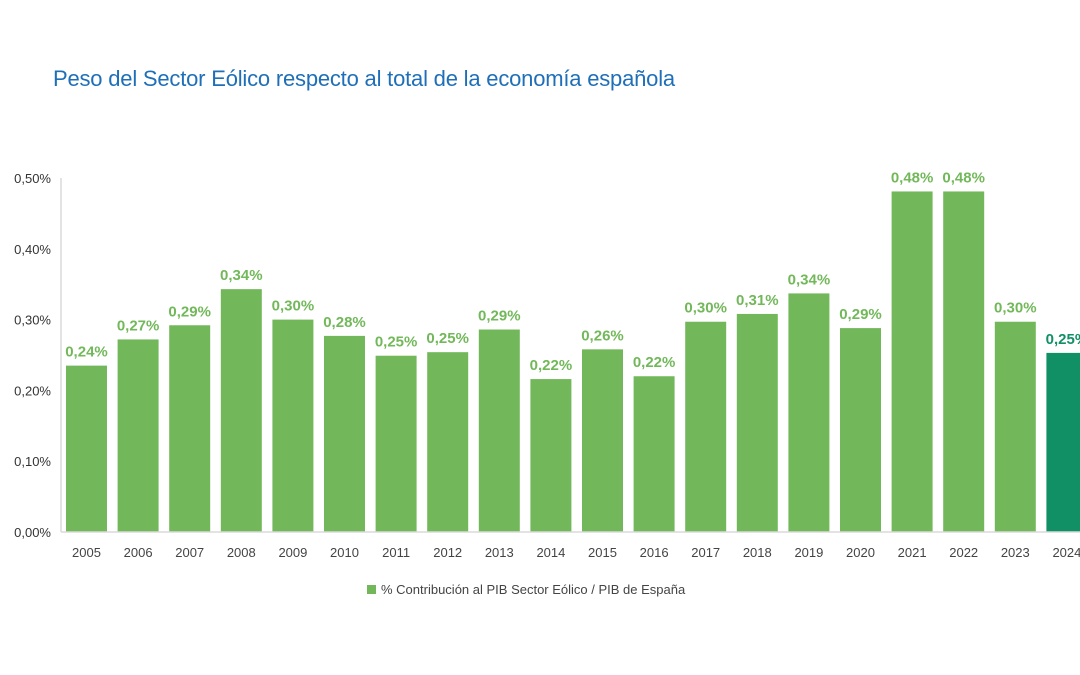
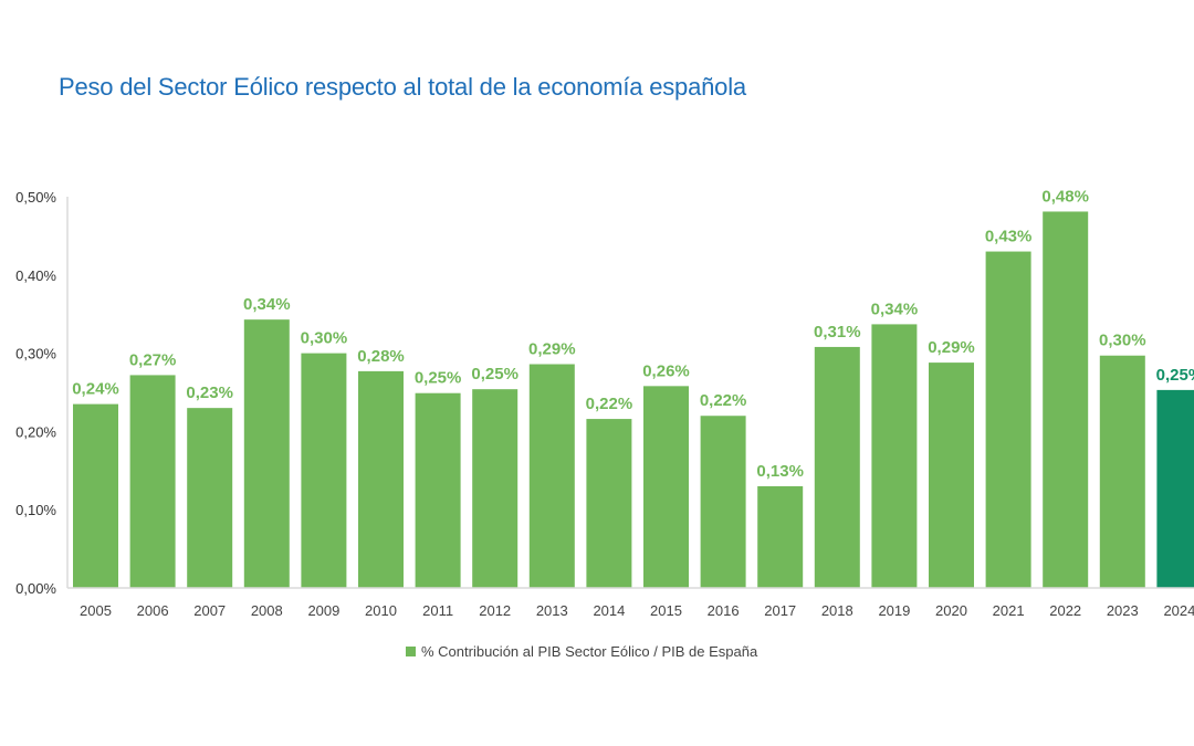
2007: 0,29% -> 0,23%
2017: 0,30% -> 0,13%
2021: 0,48% -> 0,43%
